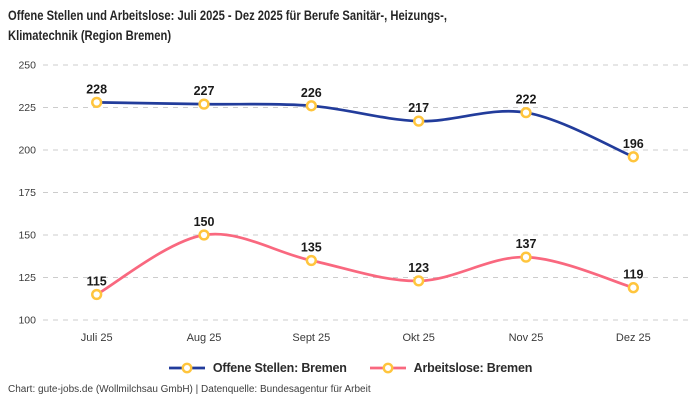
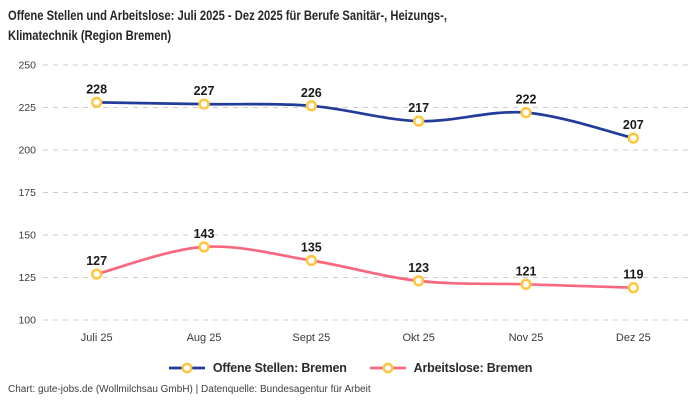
Arbeitslose: Bremen/Juli 25: 115 -> 127
Arbeitslose: Bremen/Aug 25: 150 -> 143
Arbeitslose: Bremen/Nov 25: 137 -> 121
Offene Stellen: Bremen/Dez 25: 196 -> 207
